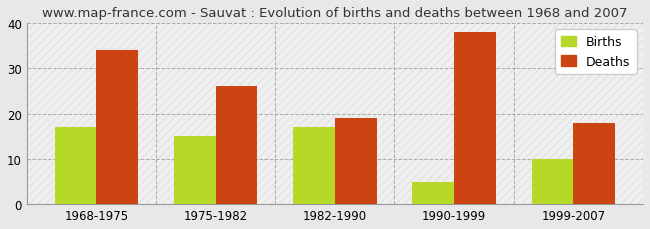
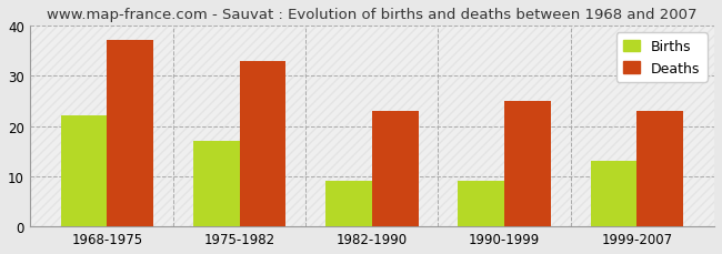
Births/1968-1975: 17 -> 22
Deaths/1968-1975: 34 -> 37
Births/1975-1982: 15 -> 17
Deaths/1975-1982: 26 -> 33
Births/1982-1990: 17 -> 9
Deaths/1982-1990: 19 -> 23
Births/1990-1999: 5 -> 9
Deaths/1990-1999: 38 -> 25
Births/1999-2007: 10 -> 13
Deaths/1999-2007: 18 -> 23
